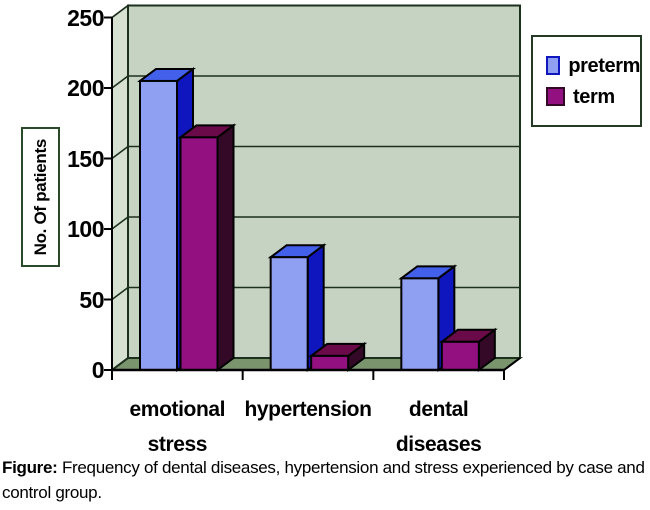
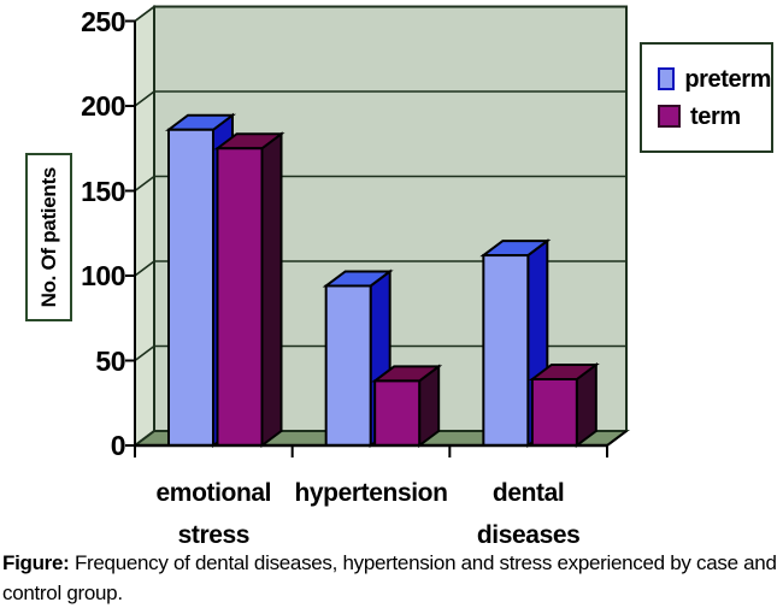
preterm/emotional stress: 205 -> 186
term/emotional stress: 165 -> 175
preterm/hypertension: 80 -> 94
term/hypertension: 10 -> 38
preterm/dental diseases: 65 -> 112
term/dental diseases: 20 -> 39
